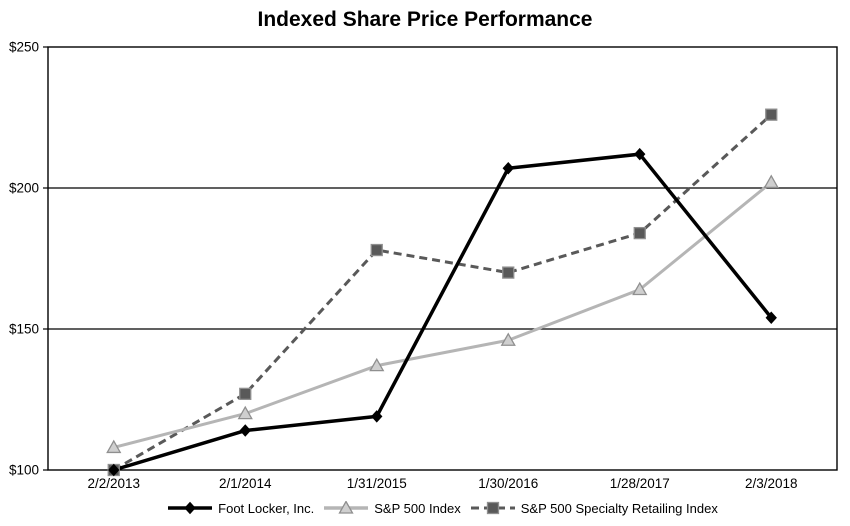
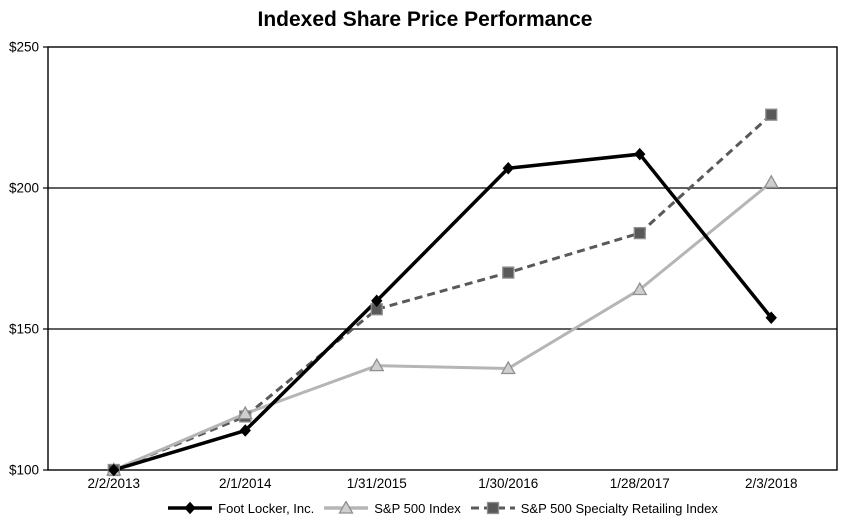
S&P 500 Index/2/2/2013: $108 -> $100
S&P 500 Specialty Retailing Index/2/1/2014: $127 -> $119
Foot Locker, Inc./1/31/2015: $119 -> $160
S&P 500 Specialty Retailing Index/1/31/2015: $178 -> $157
S&P 500 Index/1/30/2016: $146 -> $136
